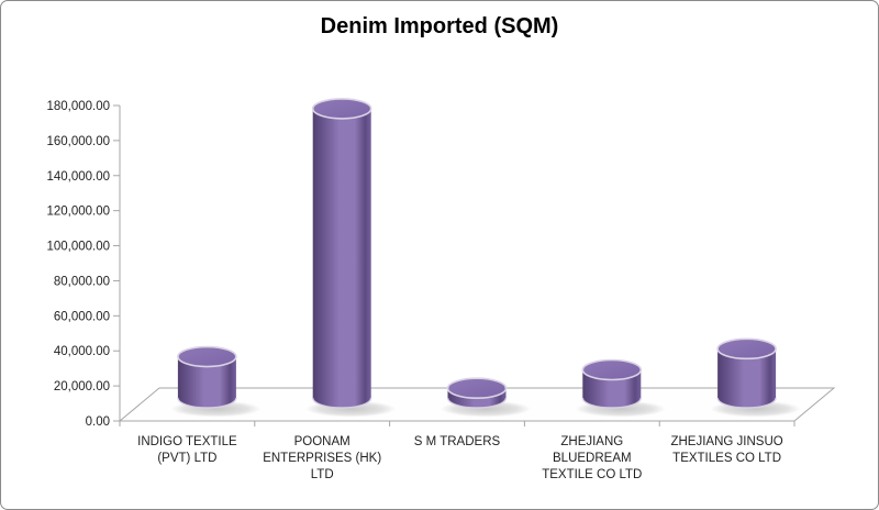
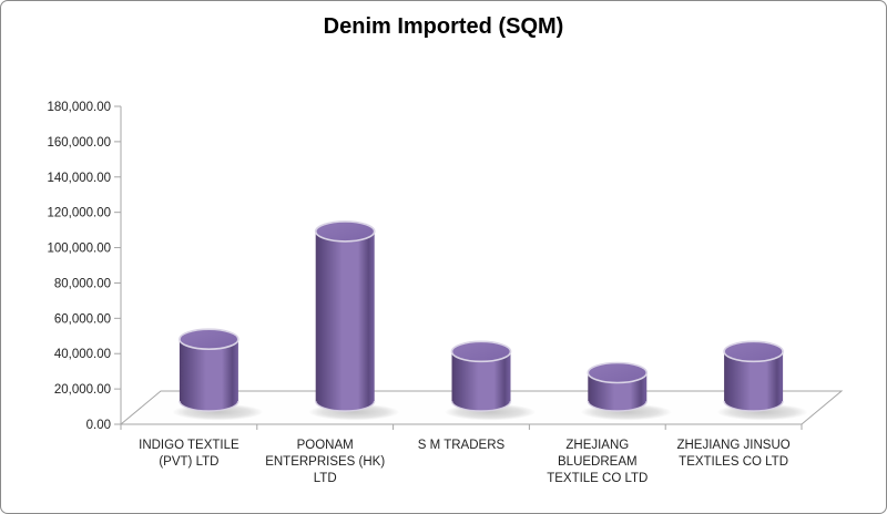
INDIGO TEXTILE (PVT) LTD: 24000 -> 35000
POONAM ENTERPRISES (HK) LTD: 165000 -> 96000
S M TRADERS: 6000 -> 28000
